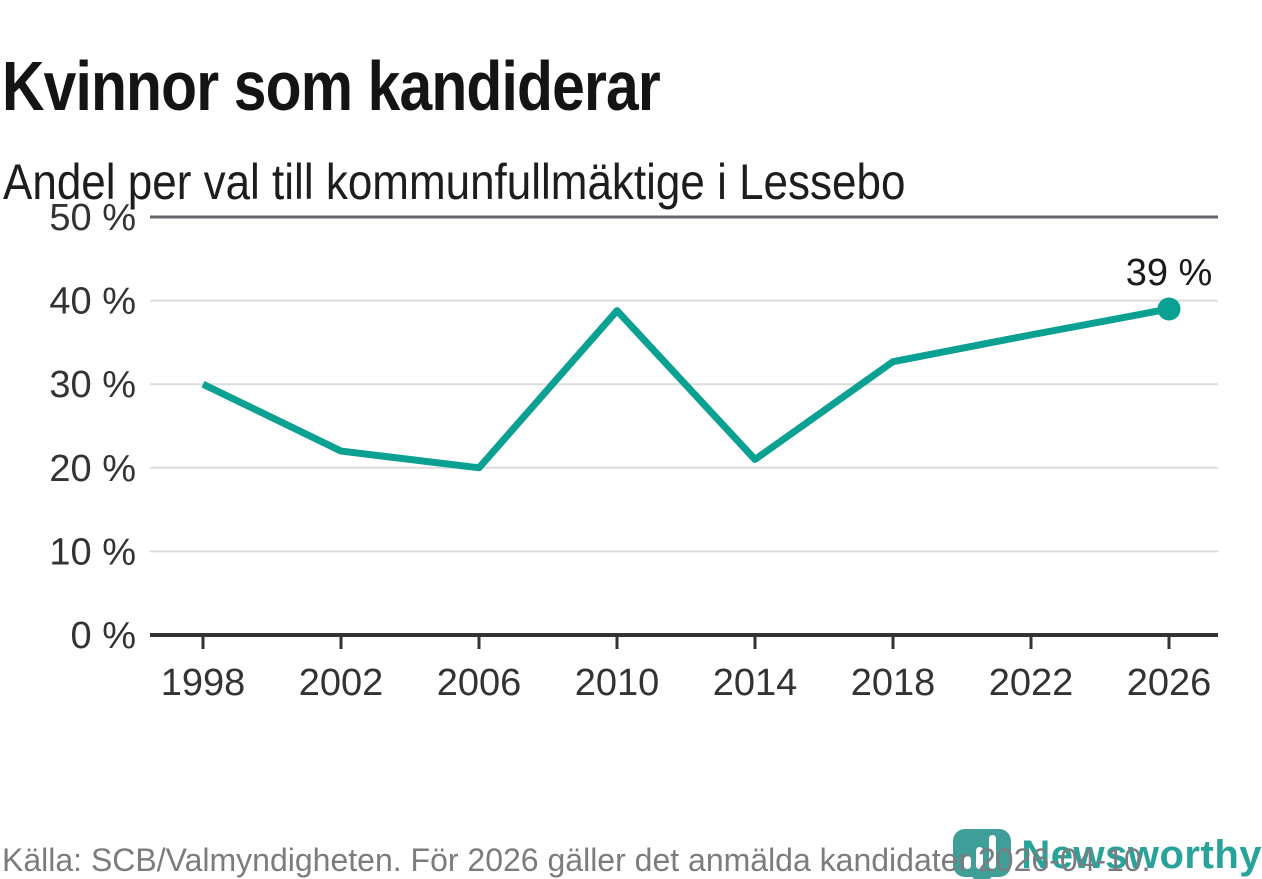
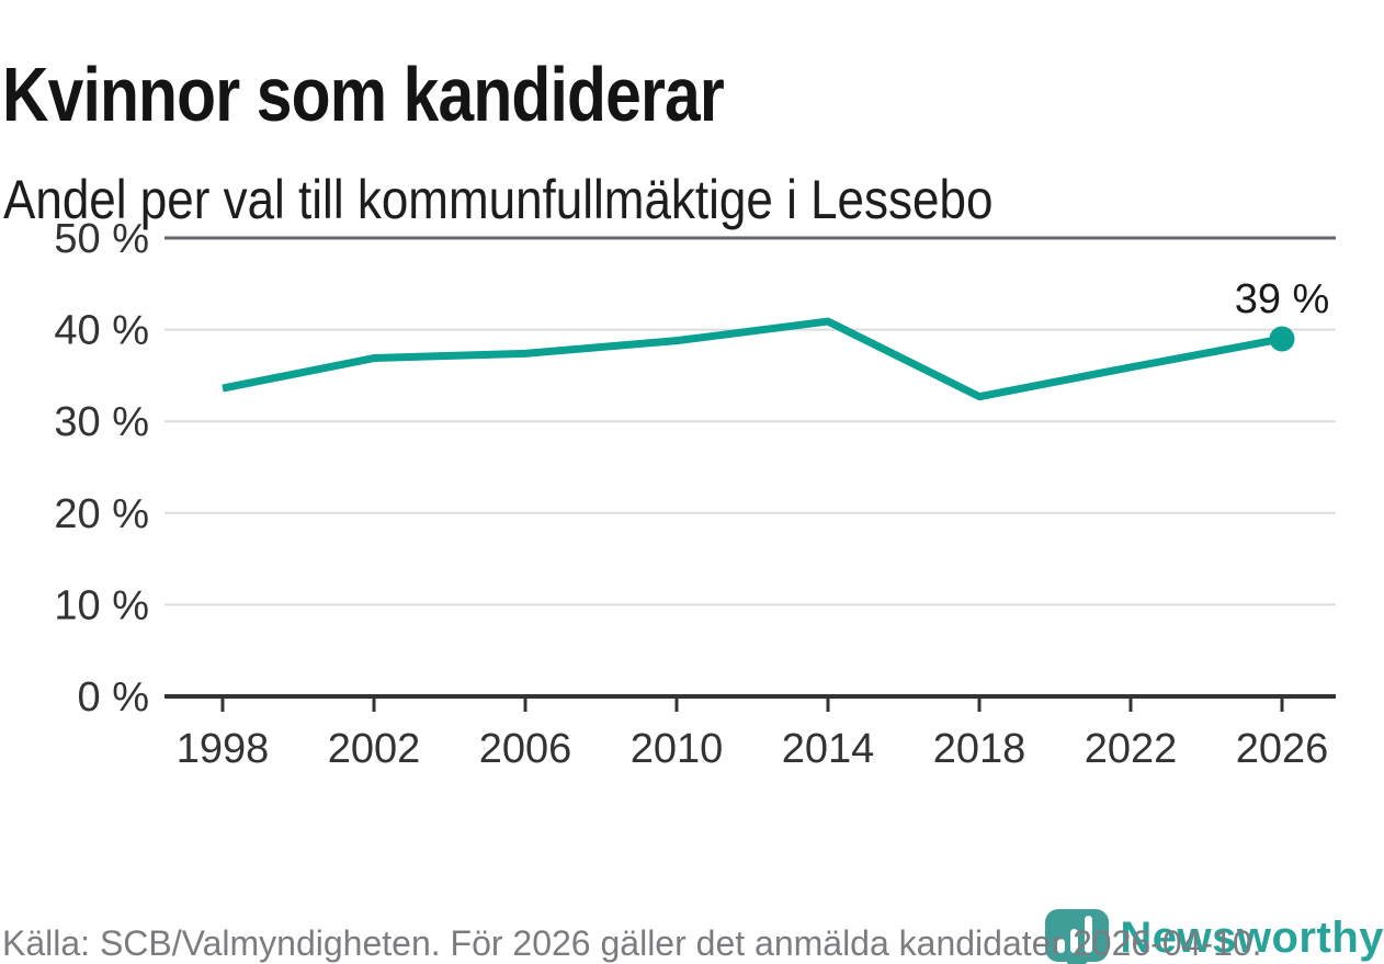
1998: 30% -> 34%
2002: 22% -> 37%
2006: 20% -> 37%
2014: 21% -> 41%
